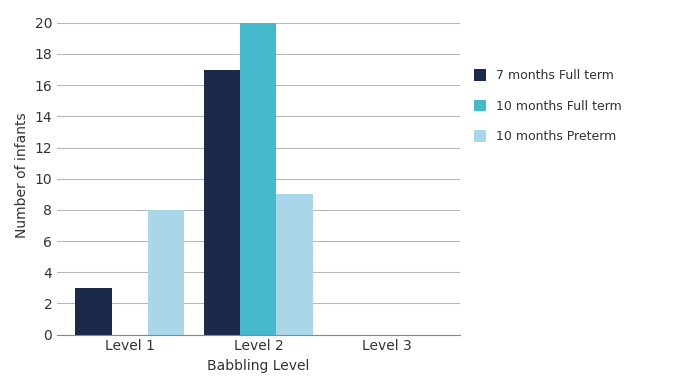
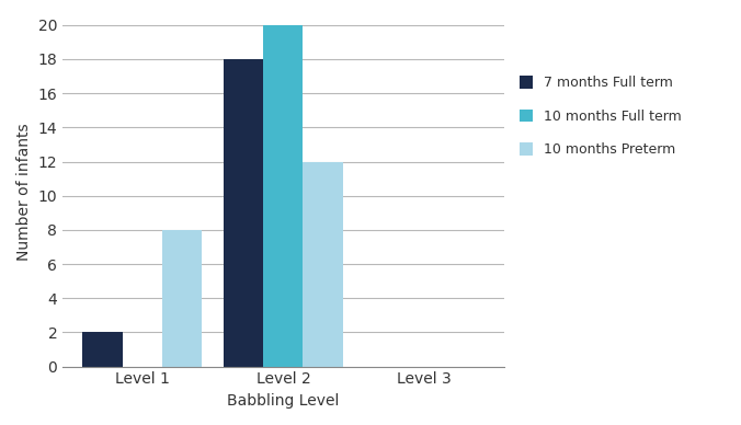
7 months Full term/Level 1: 3 -> 2
7 months Full term/Level 2: 17 -> 18
10 months Preterm/Level 2: 9 -> 12
